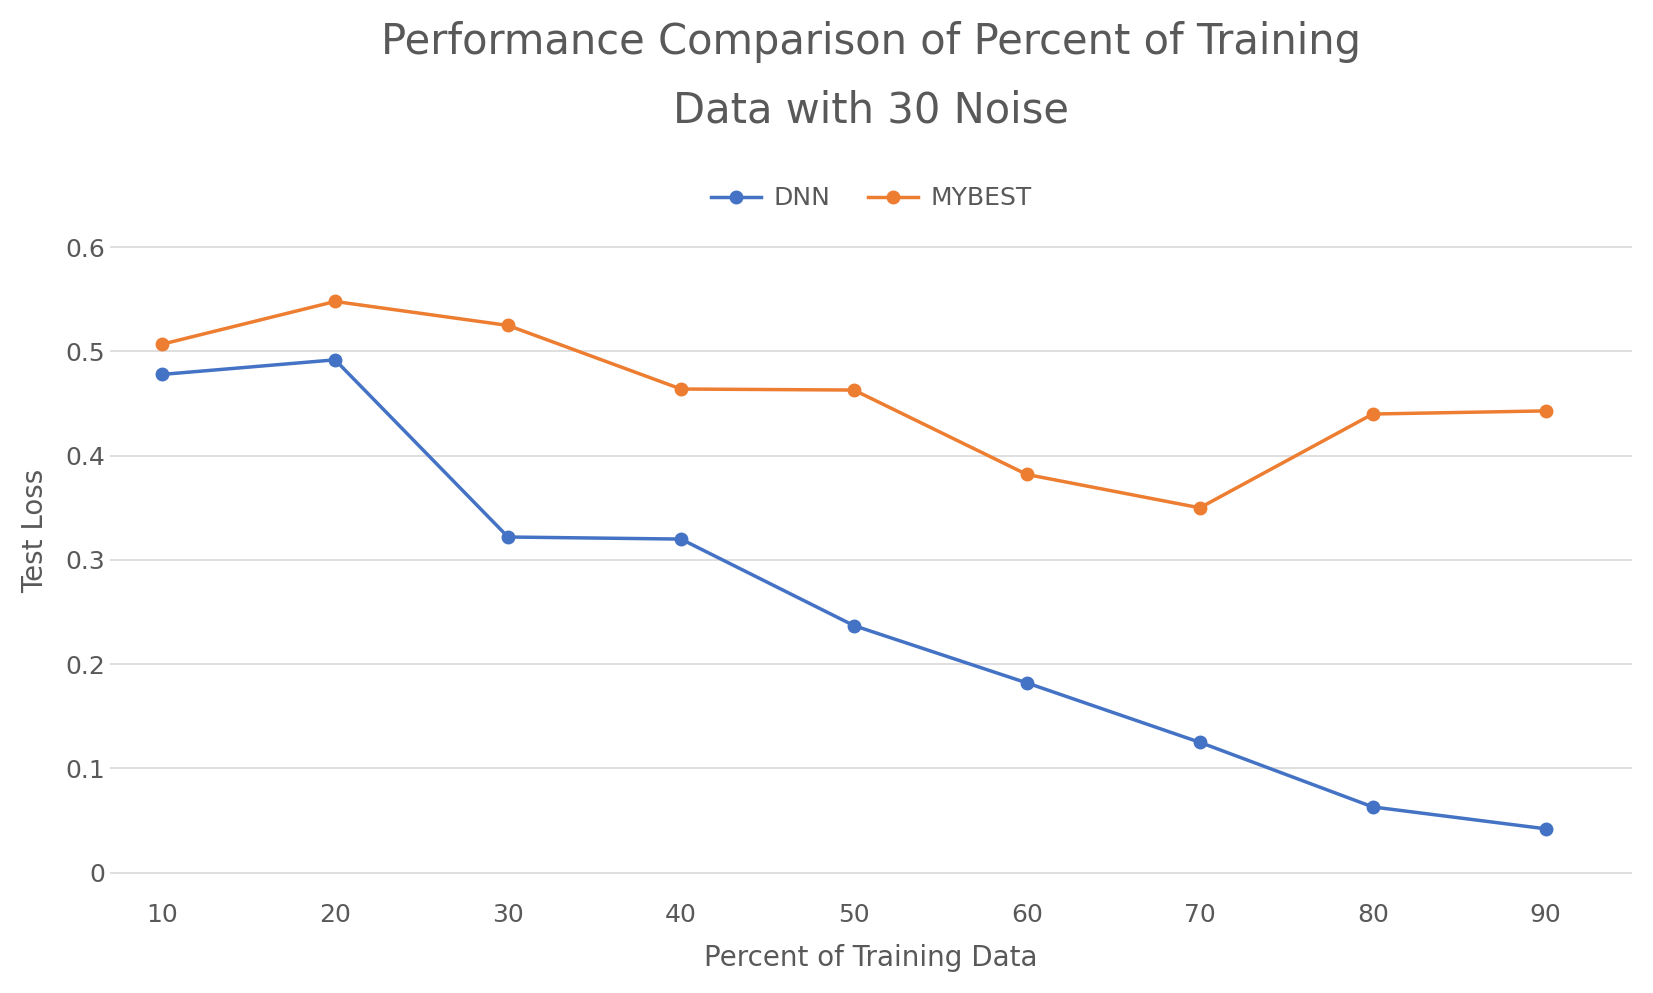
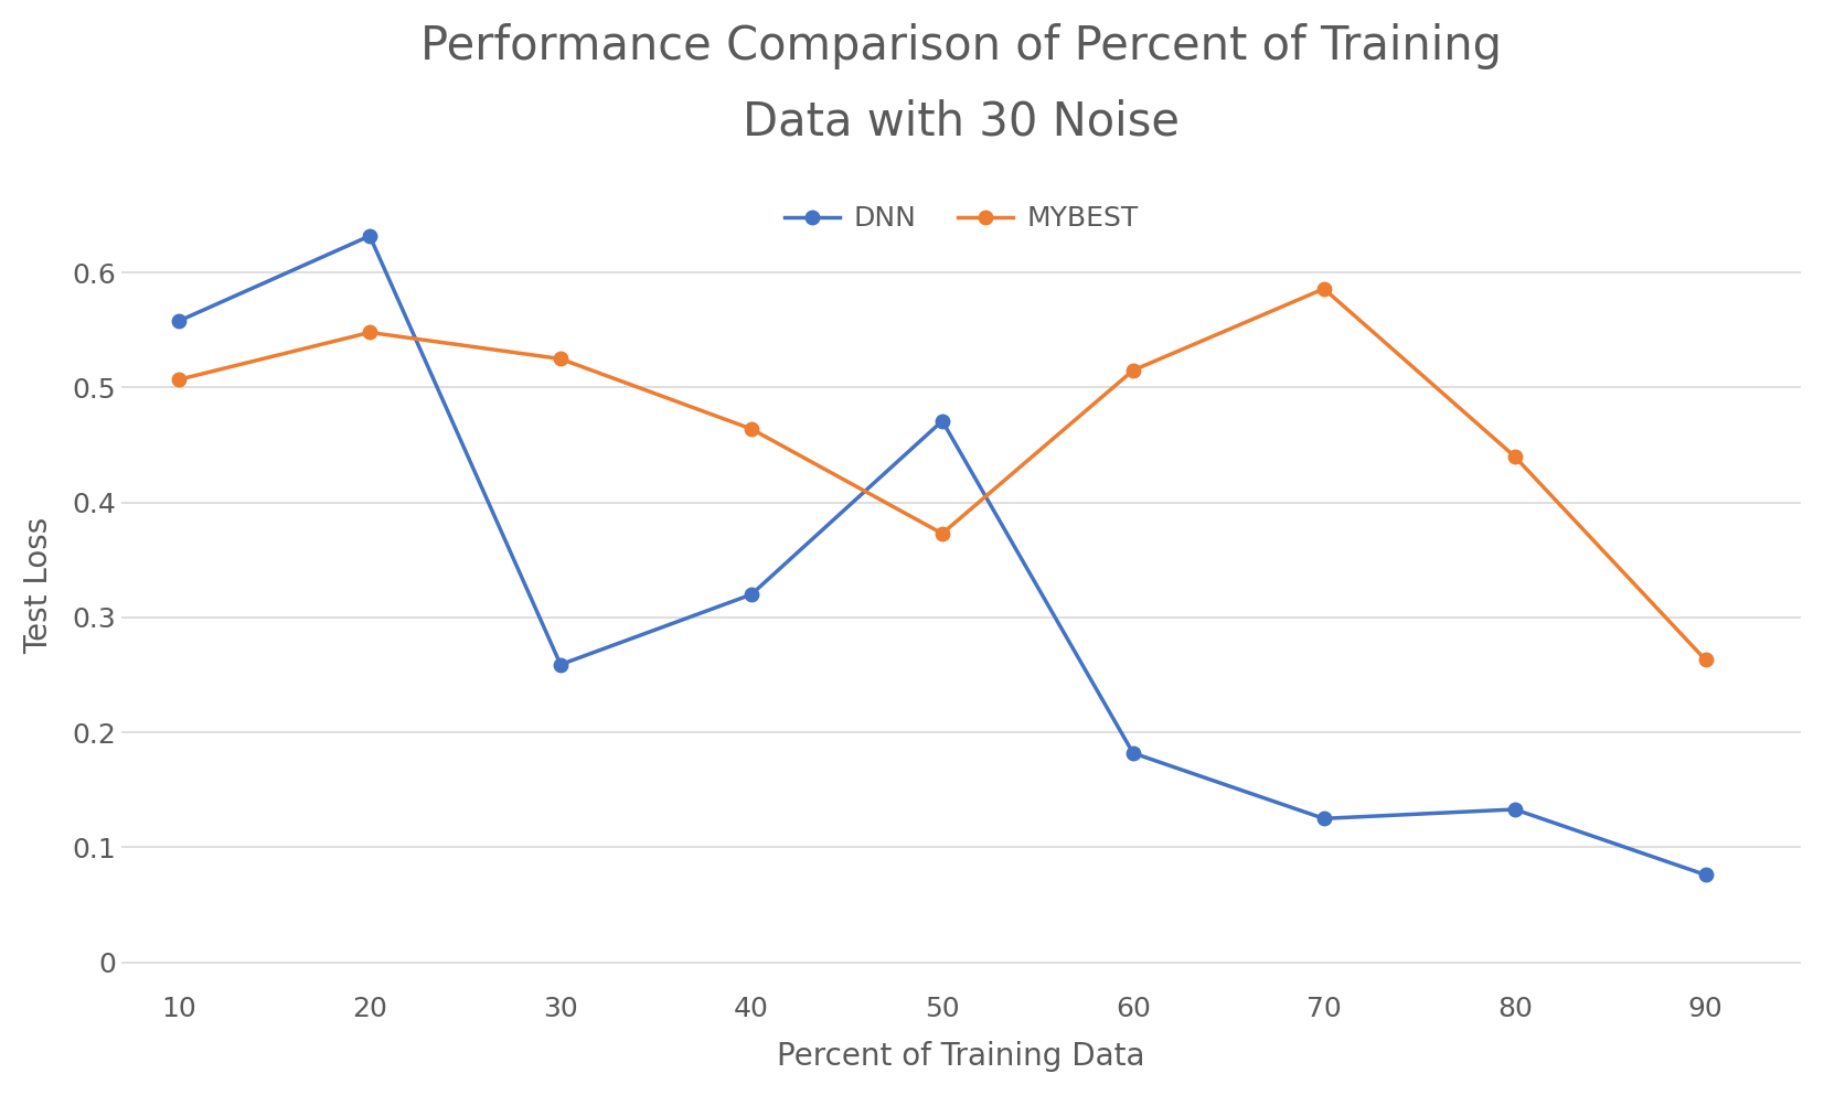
DNN/10: 0.478 -> 0.558
DNN/20: 0.492 -> 0.632
DNN/30: 0.322 -> 0.259
DNN/50: 0.237 -> 0.471
MYBEST/50: 0.463 -> 0.373
MYBEST/60: 0.382 -> 0.515
MYBEST/70: 0.350 -> 0.586
DNN/80: 0.063 -> 0.133
DNN/90: 0.042 -> 0.076
MYBEST/90: 0.443 -> 0.263
